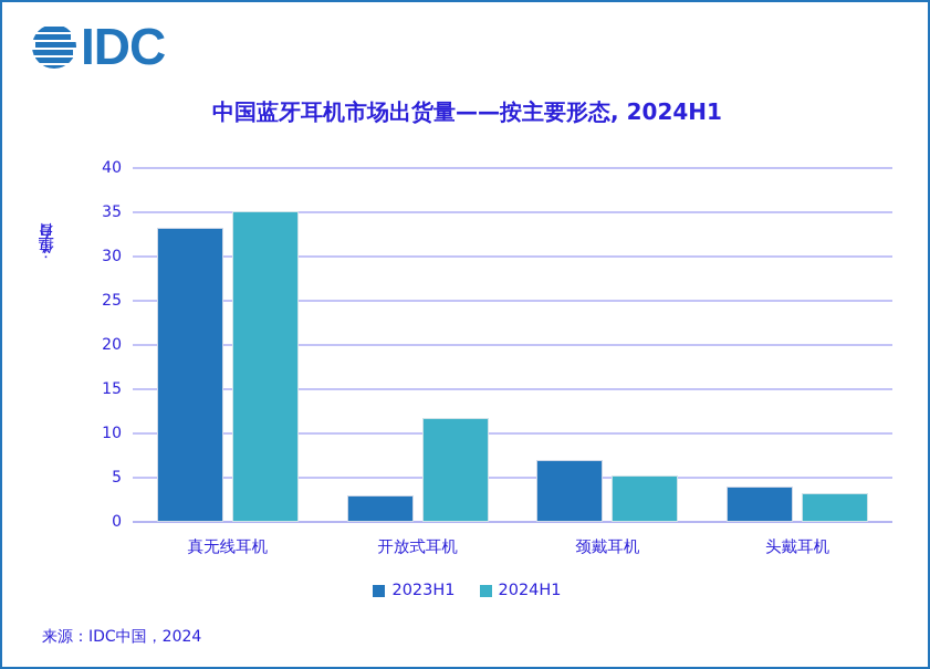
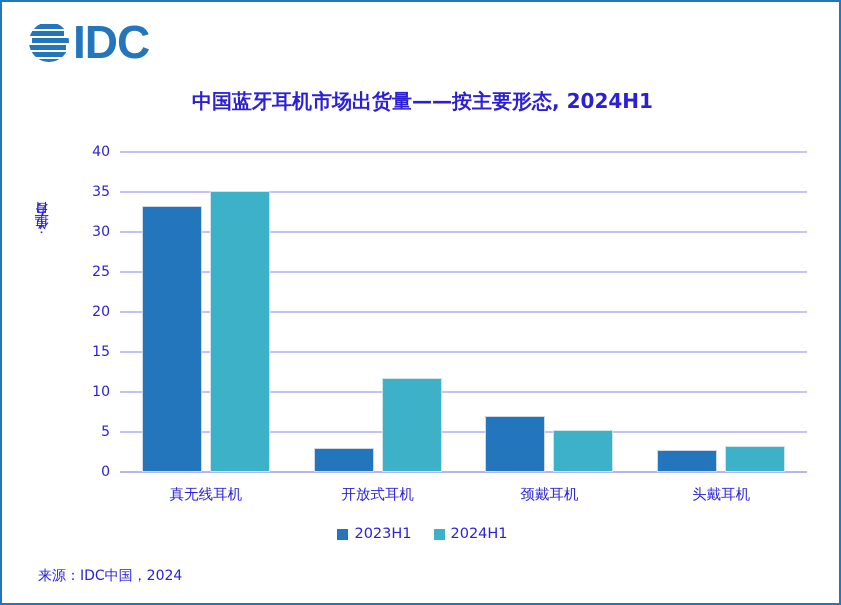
2023H1/头戴耳机: 4 -> 3
